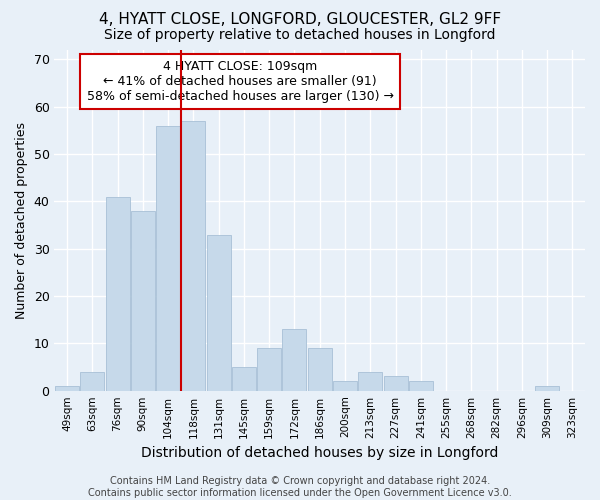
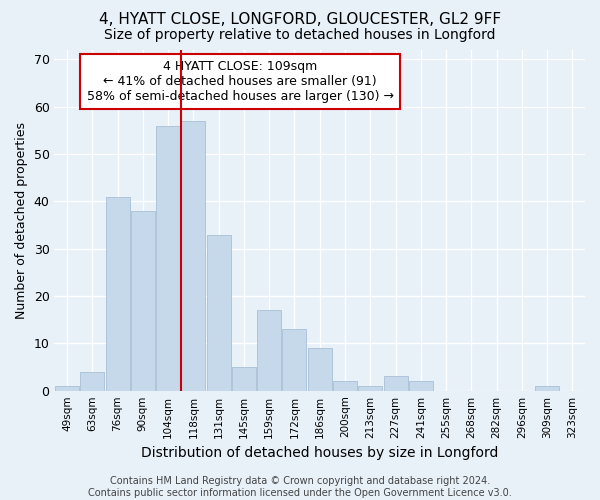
159sqm: 9 -> 17
213sqm: 4 -> 1
